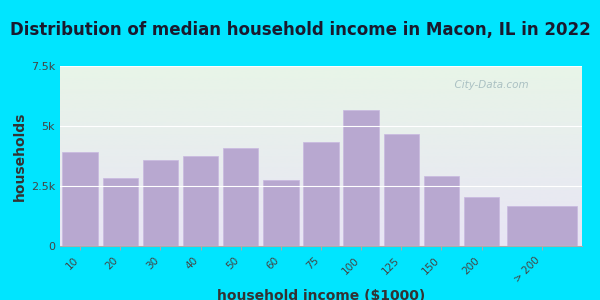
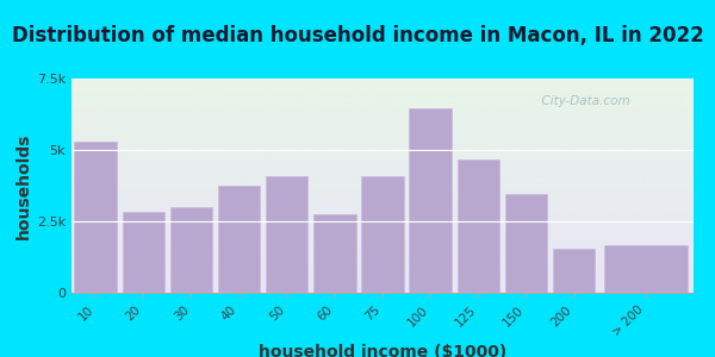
10: 3.90k -> 5.30k
30: 3.60k -> 3.00k
75: 4.35k -> 4.10k
100: 5.65k -> 6.45k
150: 2.90k -> 3.45k
200: 2.05k -> 1.55k
